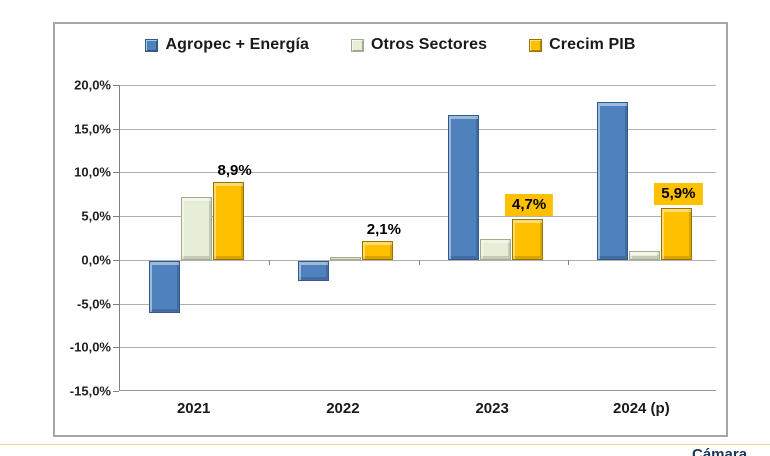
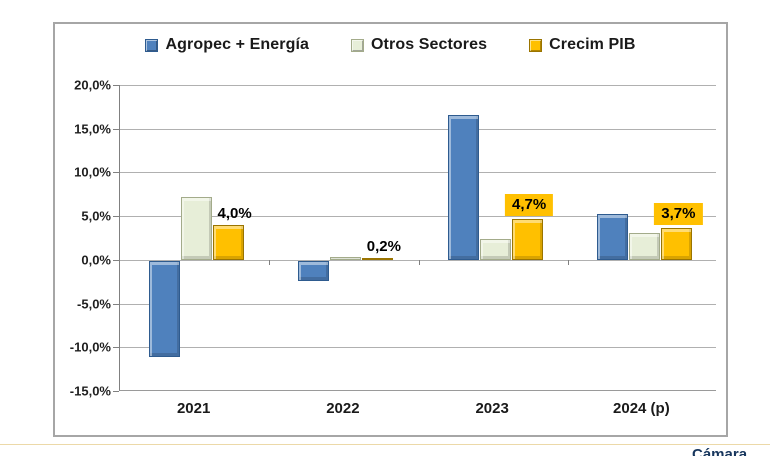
Agropec + Energía/2021: -6% -> -11%
Crecim PIB/2021: 8,9% -> 4,0%
Crecim PIB/2022: 2,1% -> 0,2%
Agropec + Energía/2024 (p): 18% -> 5%
Otros Sectores/2024 (p): 1% -> 3%
Crecim PIB/2024 (p): 5,9% -> 3,7%
